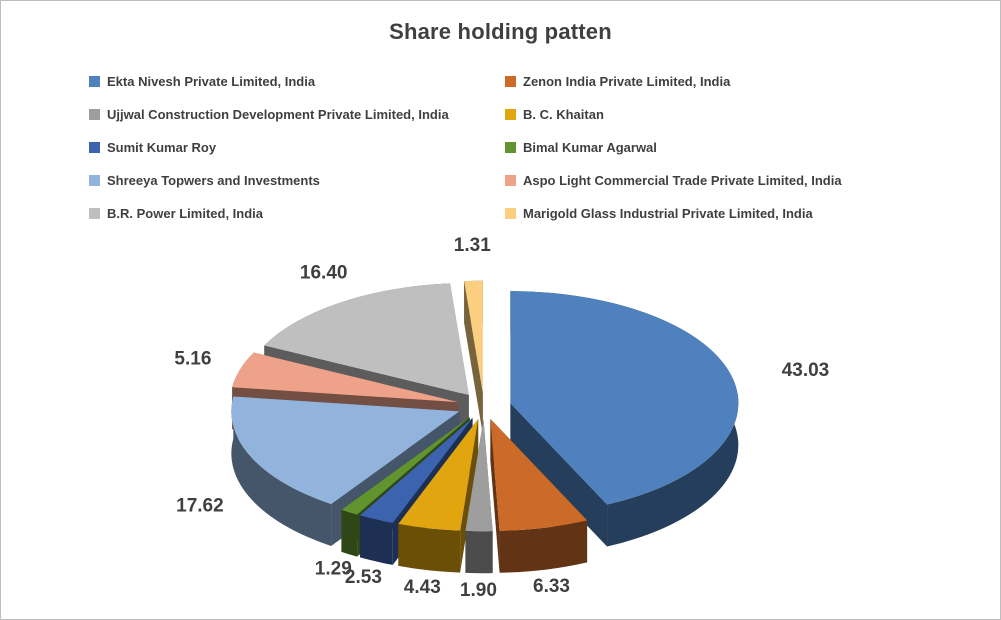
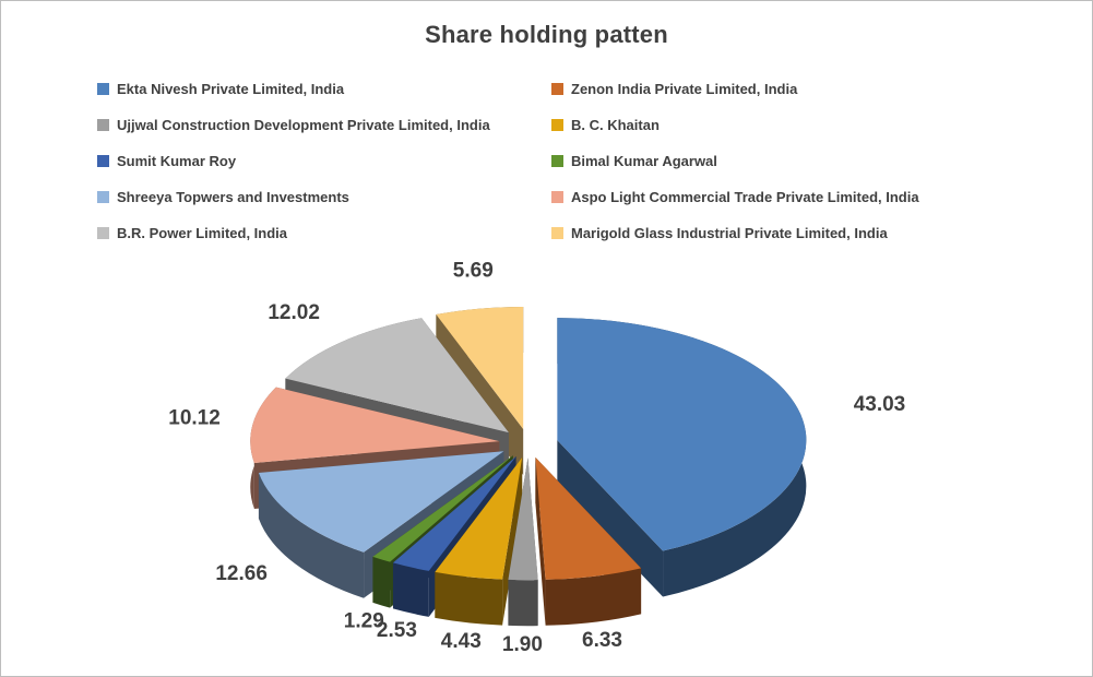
Shreeya Topwers and Investments: 17.62 -> 12.66
Aspo Light Commercial Trade Private Limited, India: 5.16 -> 10.12
B.R. Power Limited, India: 16.40 -> 12.02
Marigold Glass Industrial Private Limited, India: 1.31 -> 5.69
